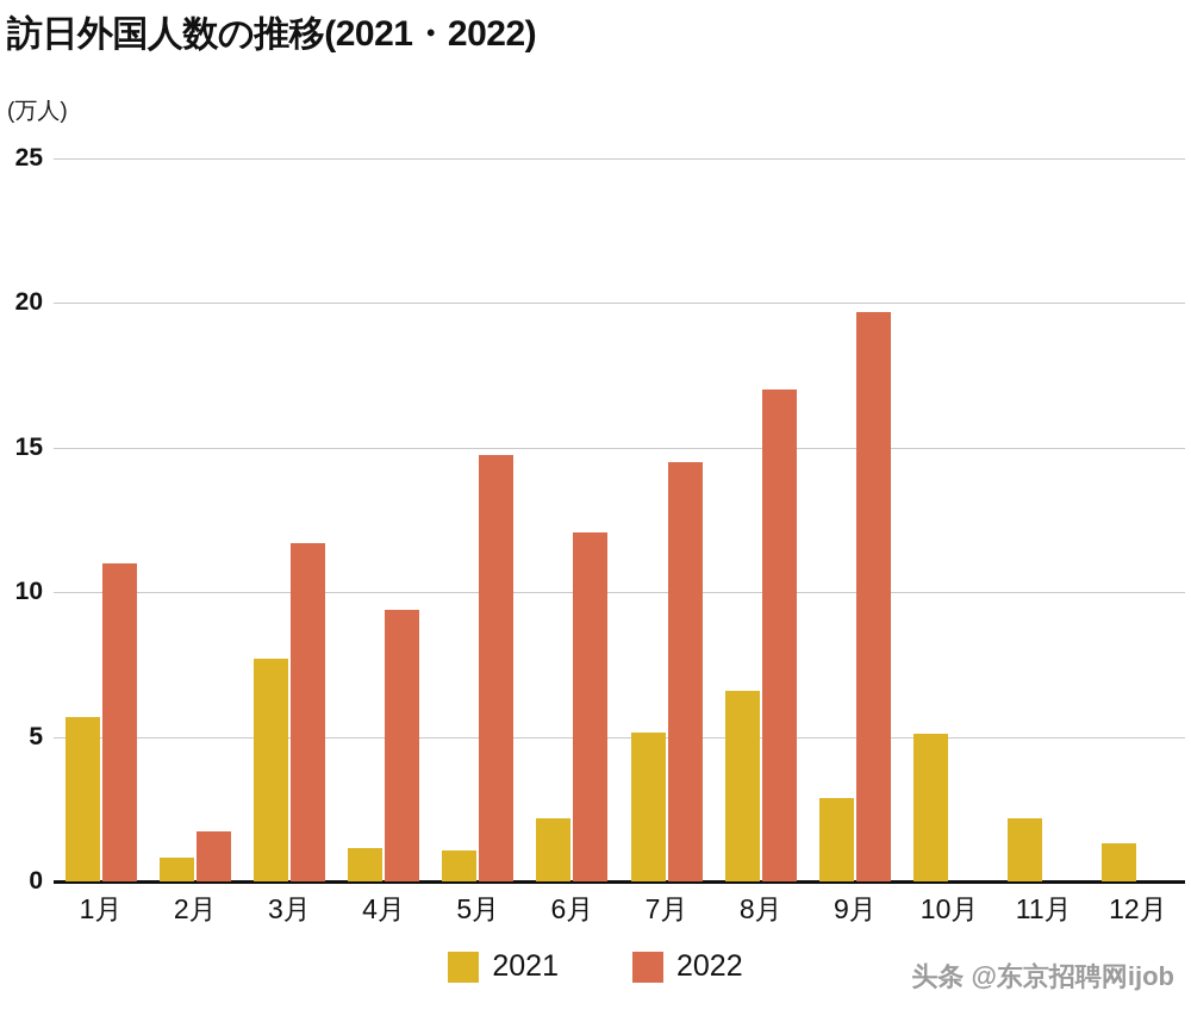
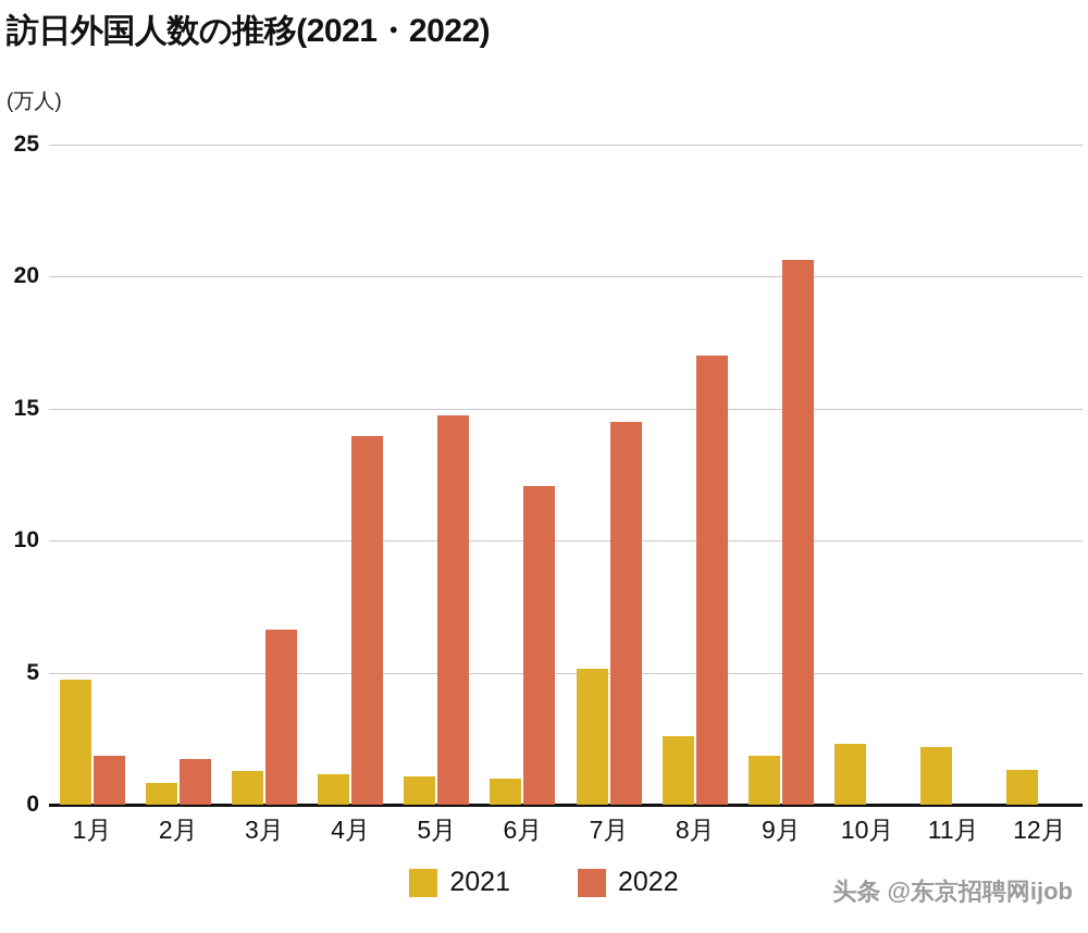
2021/1月: 5.7 -> 4.8
2022/1月: 11.0 -> 1.9
2021/3月: 7.7 -> 1.3
2022/3月: 11.7 -> 6.7
2022/4月: 9.4 -> 13.9
2021/6月: 2.2 -> 1.0
2021/8月: 6.6 -> 2.6
2021/9月: 2.9 -> 1.9
2022/9月: 19.7 -> 20.6
2021/10月: 5.1 -> 2.3
